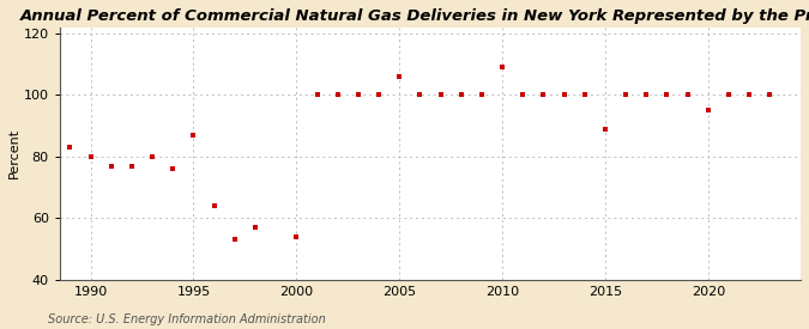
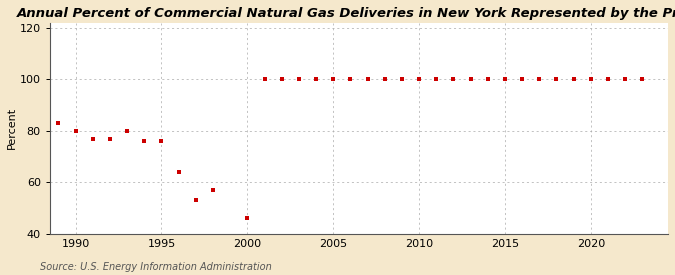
1995: 87 -> 76
2000: 54 -> 46
2005: 106 -> 100
2010: 109 -> 100
2015: 89 -> 100
2020: 95 -> 100
